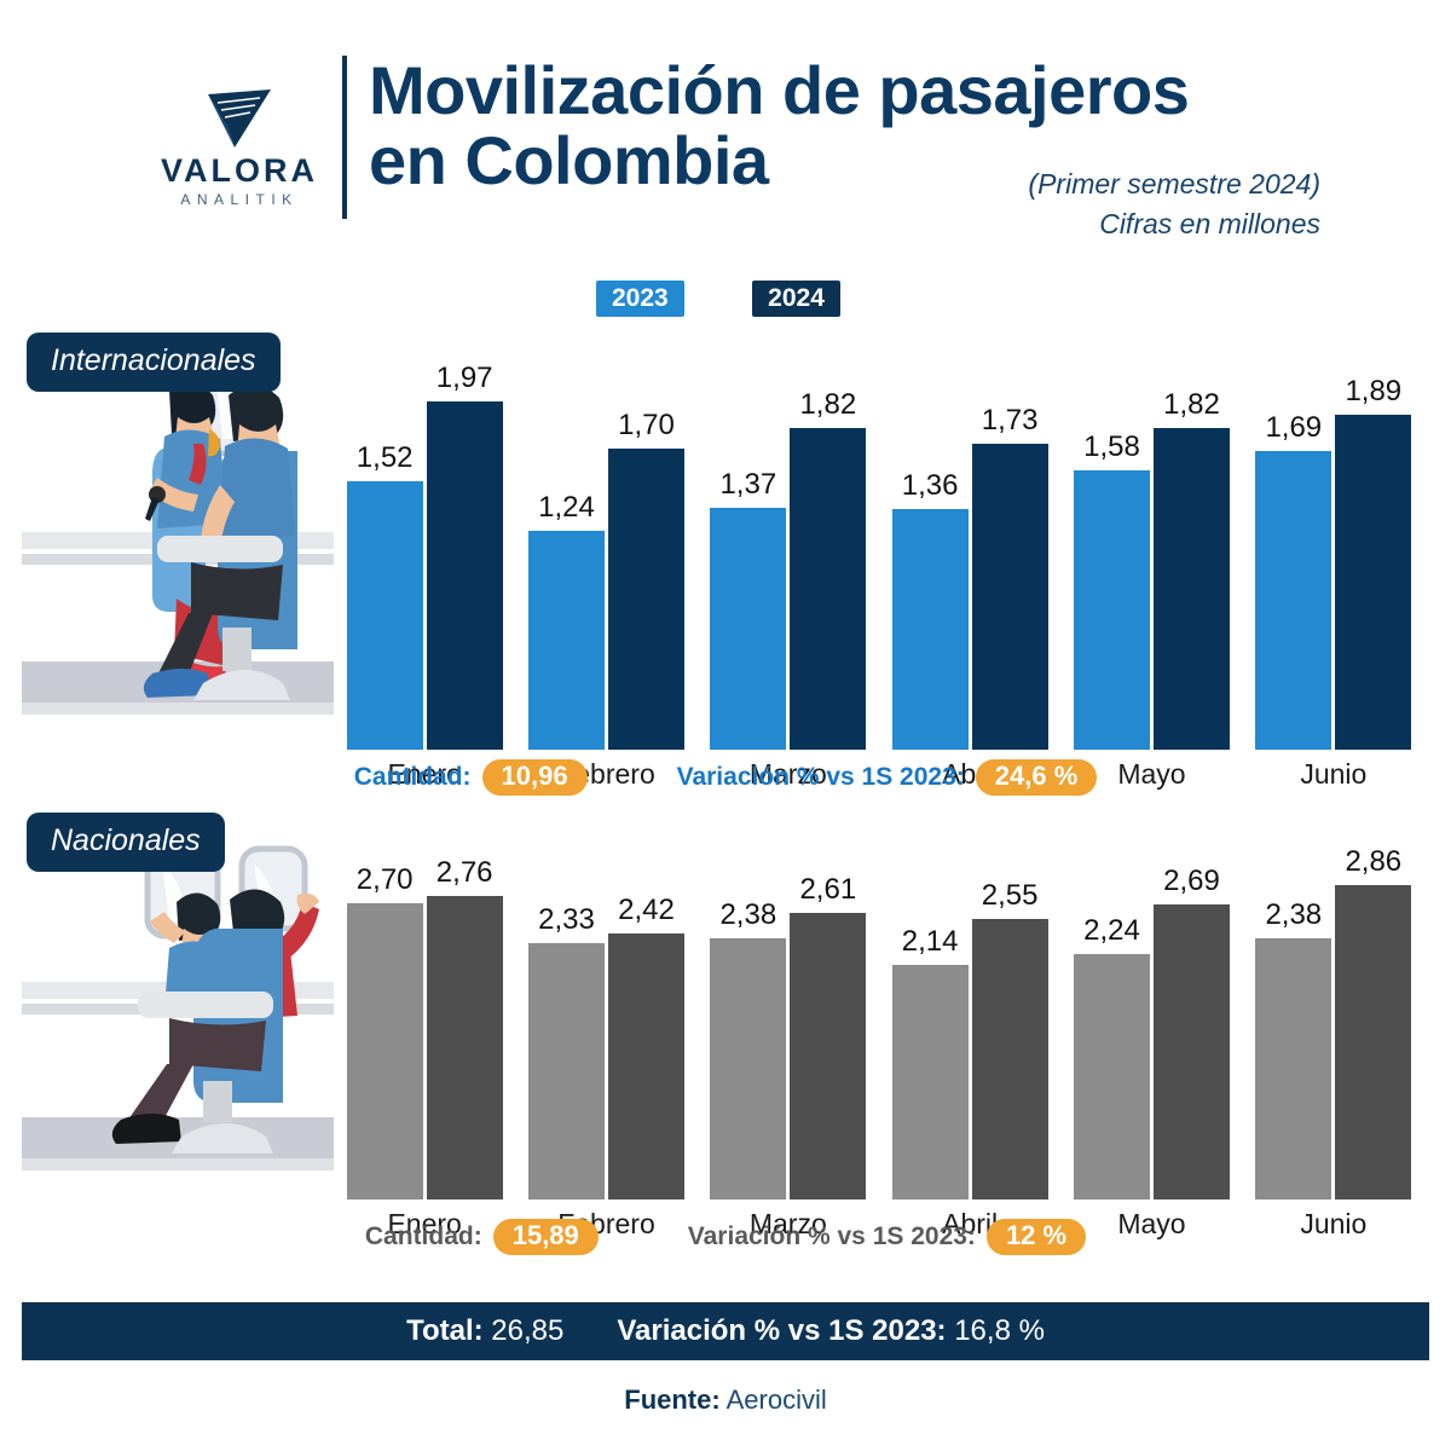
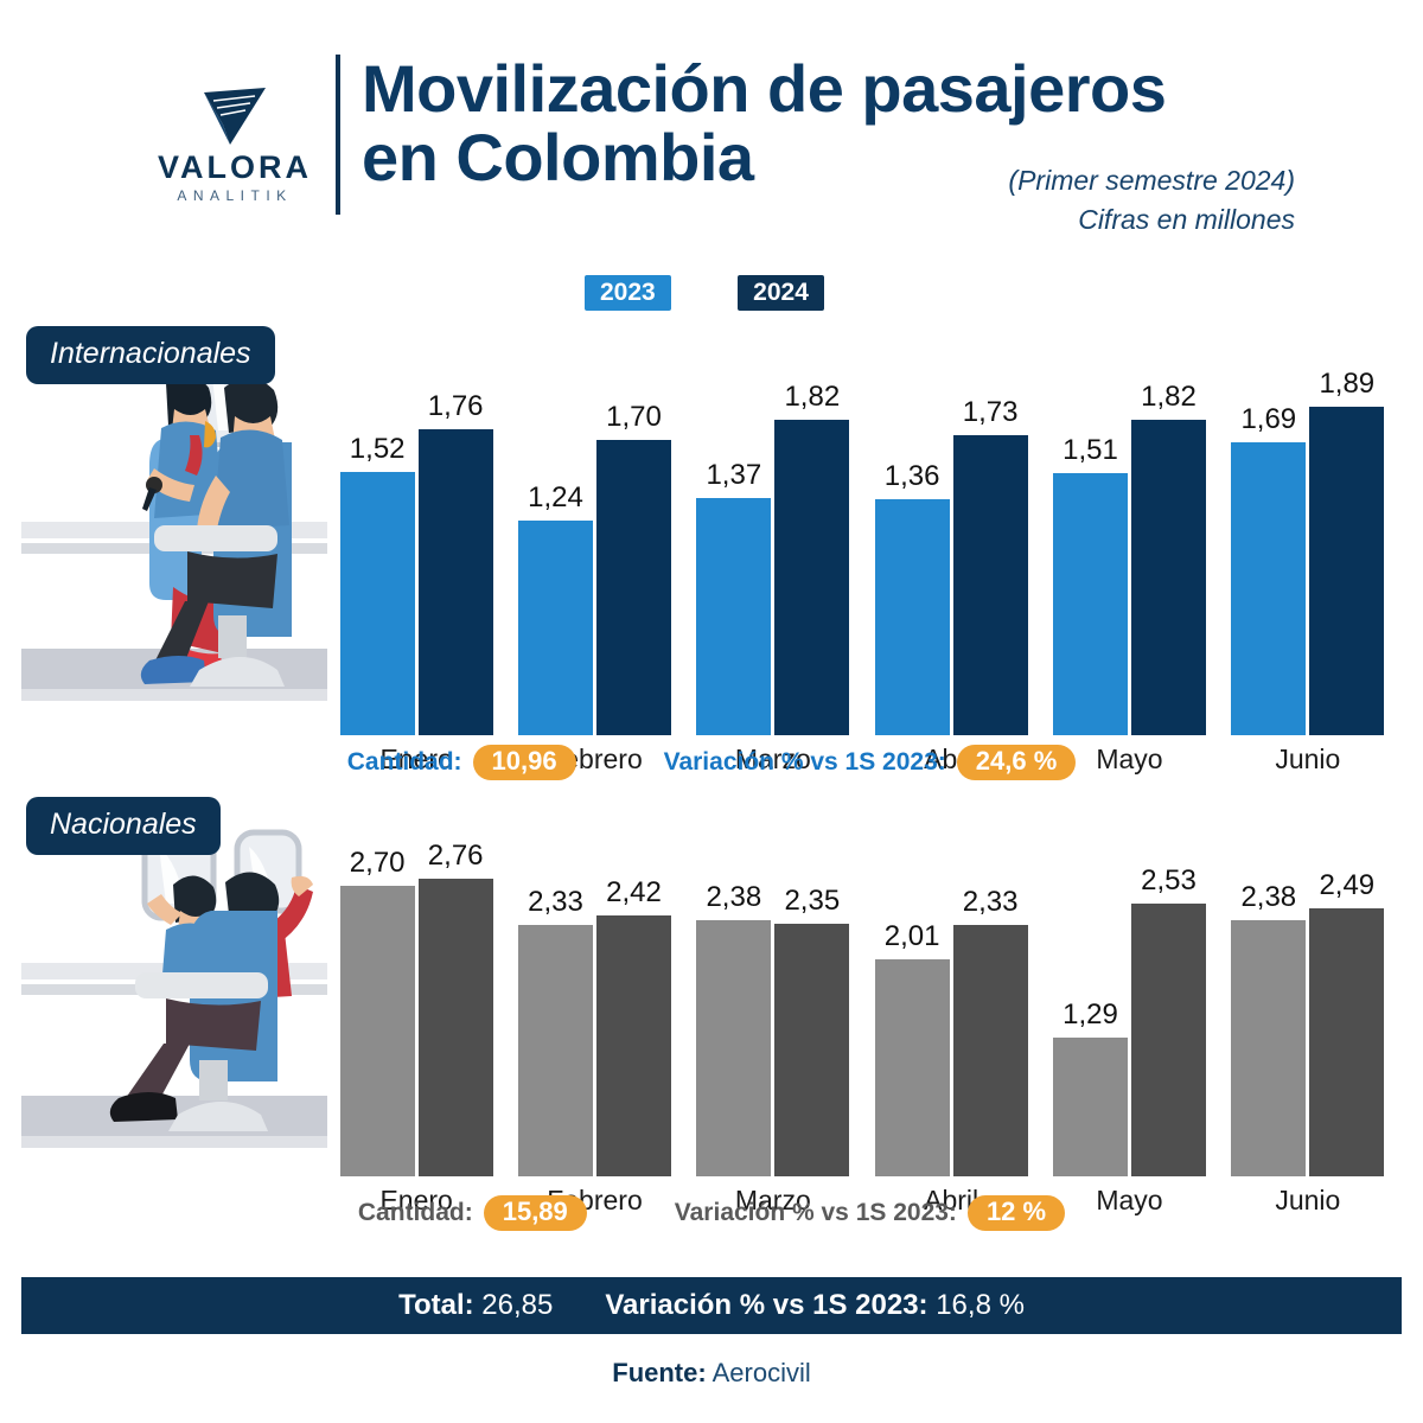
Internacionales/2024/Enero: 1,97 -> 1,76
Internacionales/2023/Mayo: 1,58 -> 1,51
Nacionales/2024/Marzo: 2,61 -> 2,35
Nacionales/2023/Abril: 2,14 -> 2,01
Nacionales/2024/Abril: 2,55 -> 2,33
Nacionales/2023/Mayo: 2,24 -> 1,29
Nacionales/2024/Mayo: 2,69 -> 2,53
Nacionales/2024/Junio: 2,86 -> 2,49
